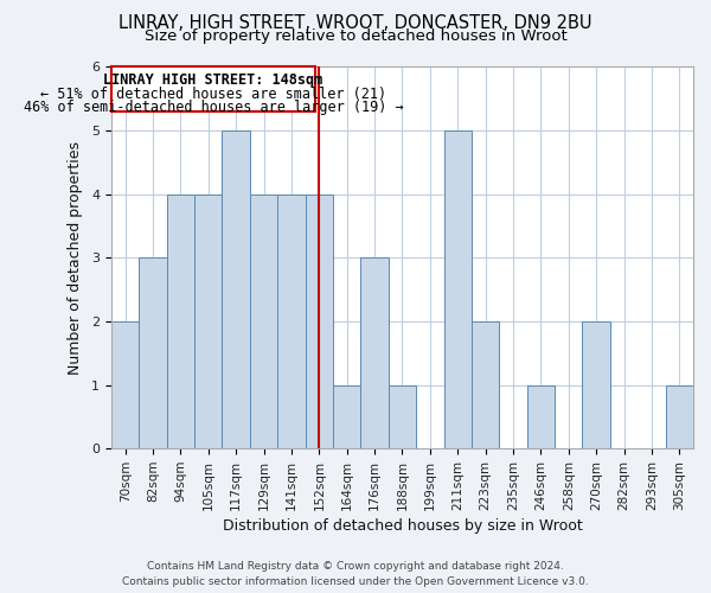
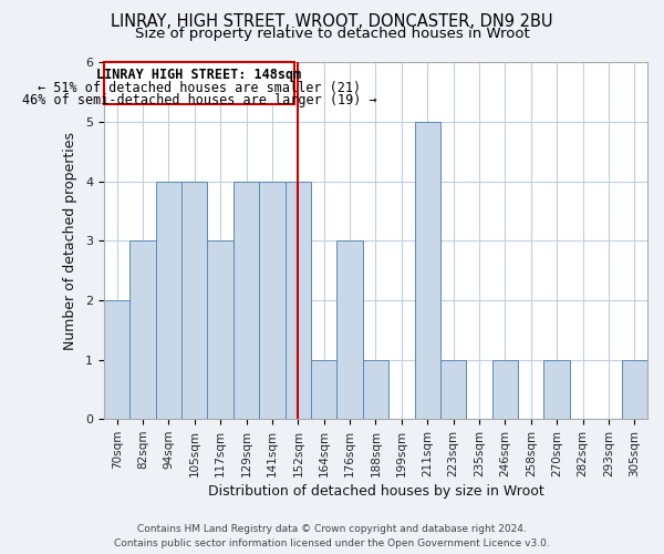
117sqm: 5 -> 3
223sqm: 2 -> 1
270sqm: 2 -> 1
